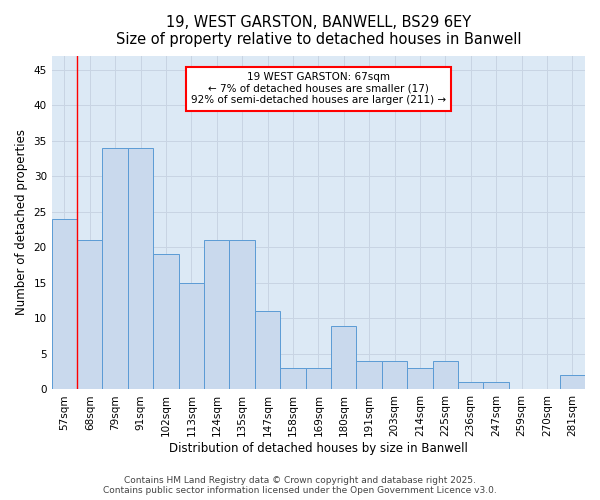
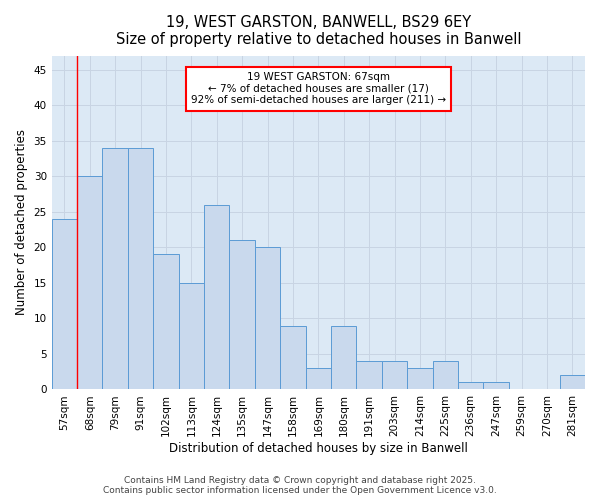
68sqm: 21 -> 30
124sqm: 21 -> 26
147sqm: 11 -> 20
158sqm: 3 -> 9
